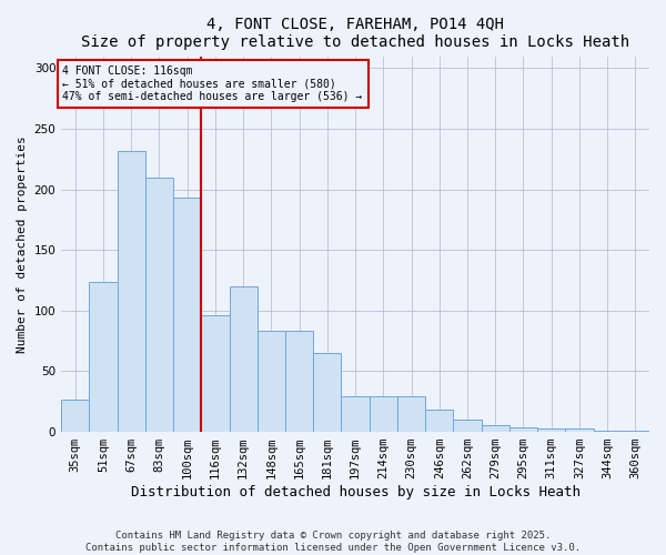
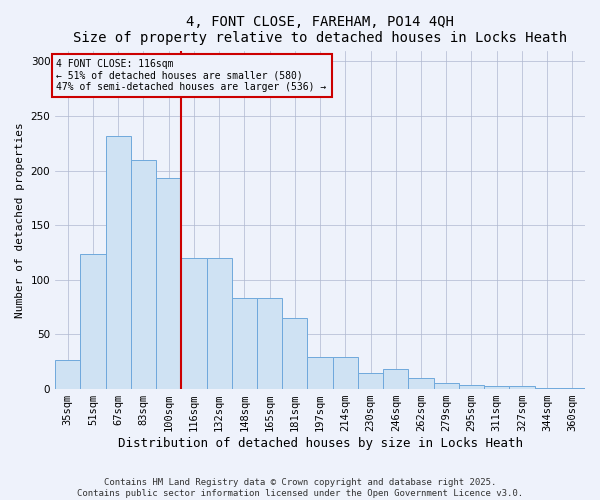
116sqm: 96 -> 120
230sqm: 29 -> 15
